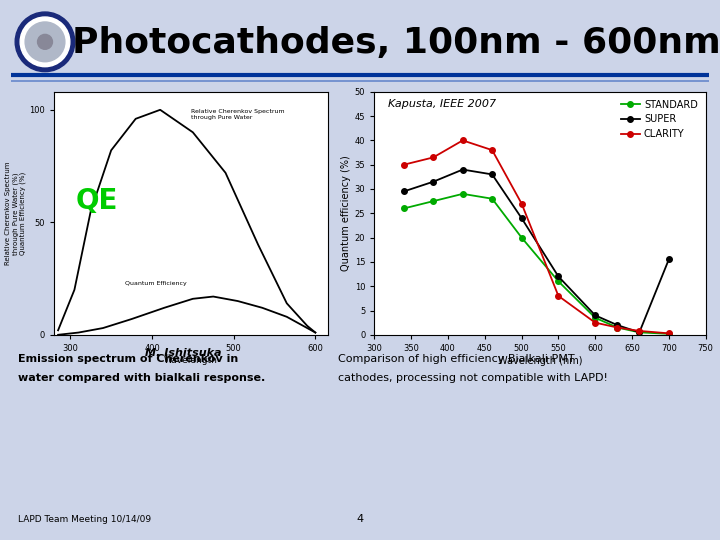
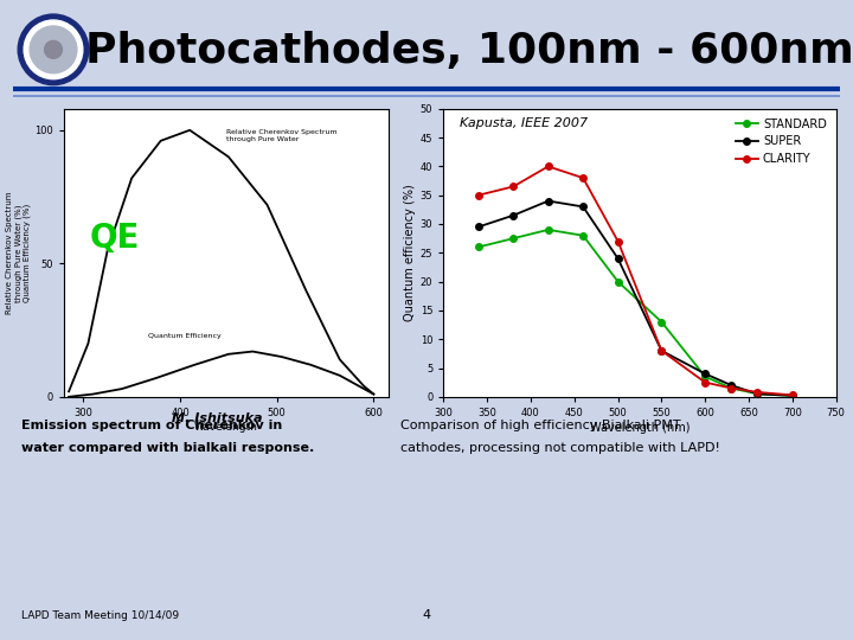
STANDARD/550: 11.0 -> 13.0
SUPER/550: 12.0 -> 8.0
SUPER/700: 15.5 -> 0.2
